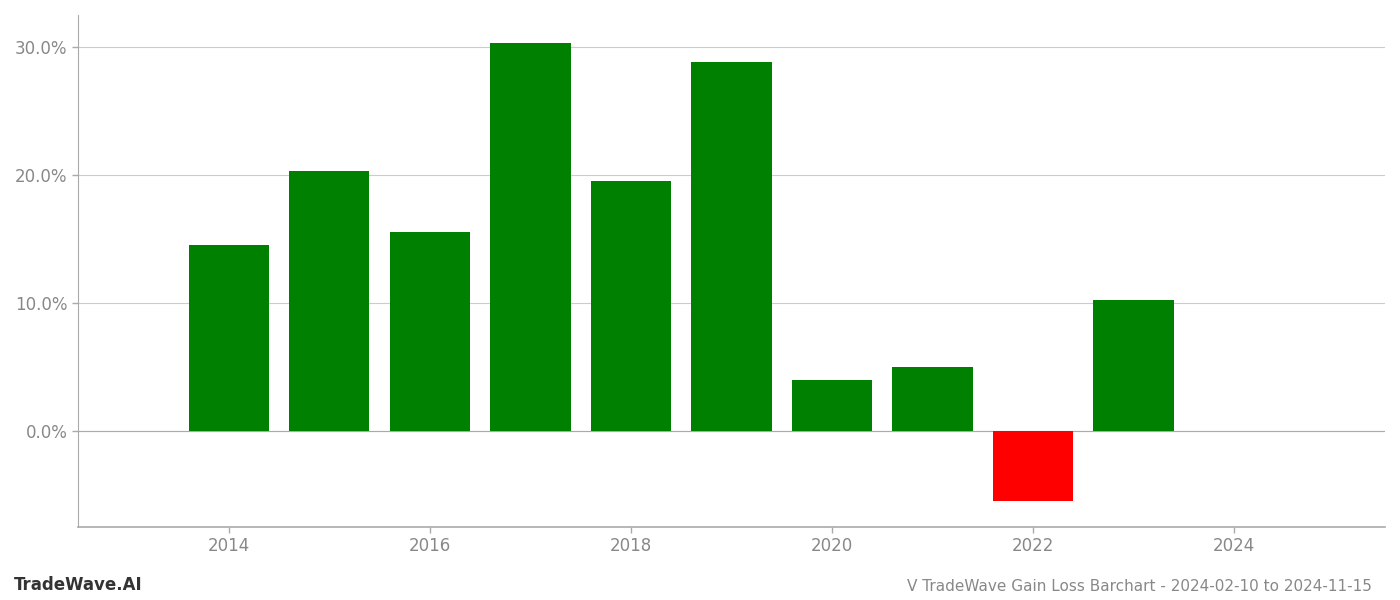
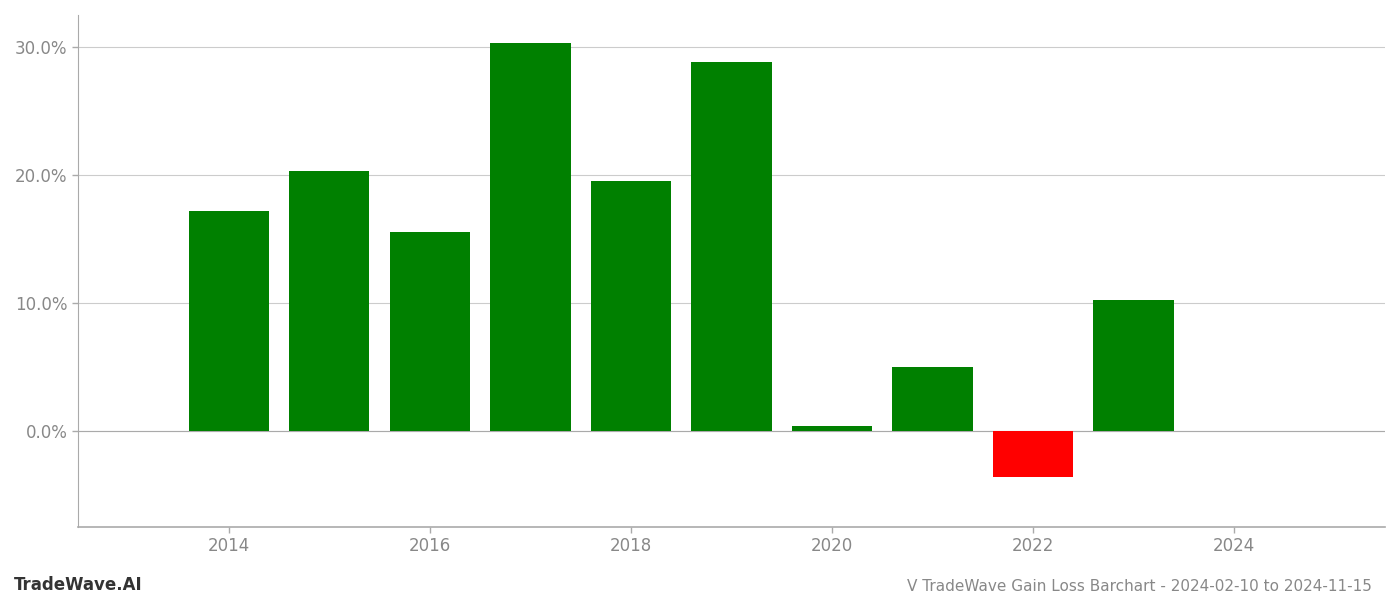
2014: 14.5% -> 17.2%
2020: 4.0% -> 0.4%
2022: -5.5% -> -3.6%
